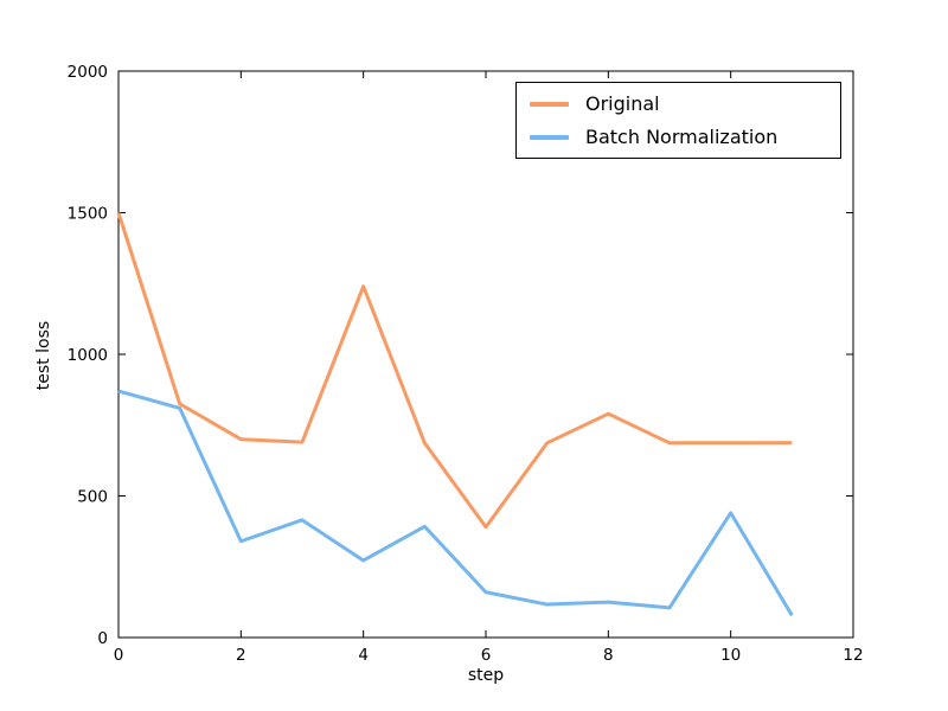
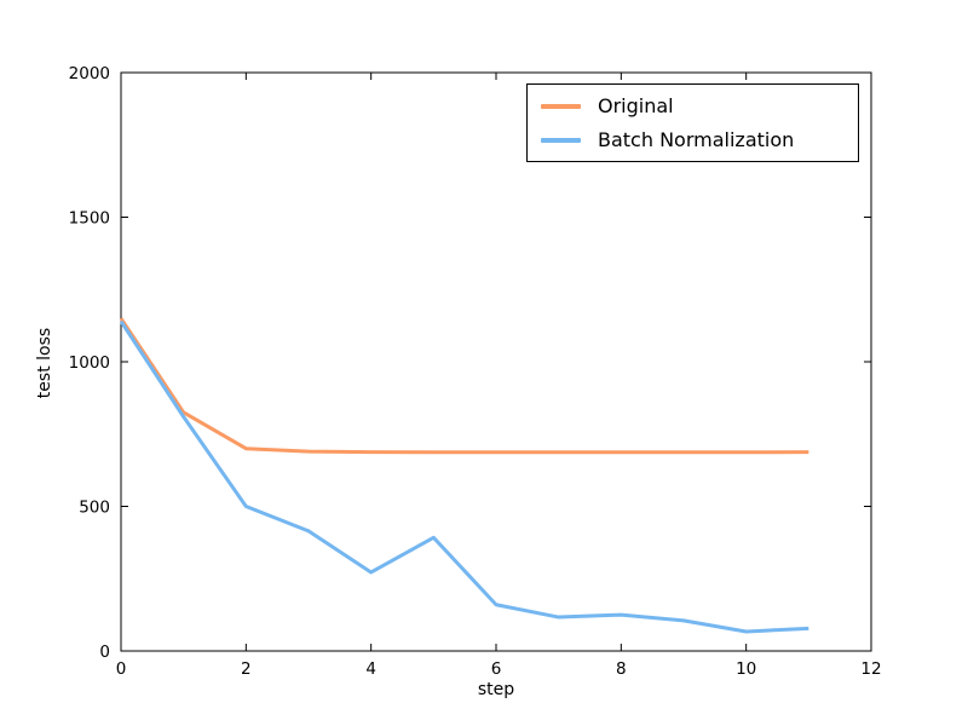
Original/0: 1500 -> 1150
Batch Normalization/0: 870 -> 1140
Batch Normalization/2: 340 -> 500
Original/4: 1240 -> 690
Original/6: 390 -> 690
Original/8: 790 -> 690
Batch Normalization/10: 440 -> 70
